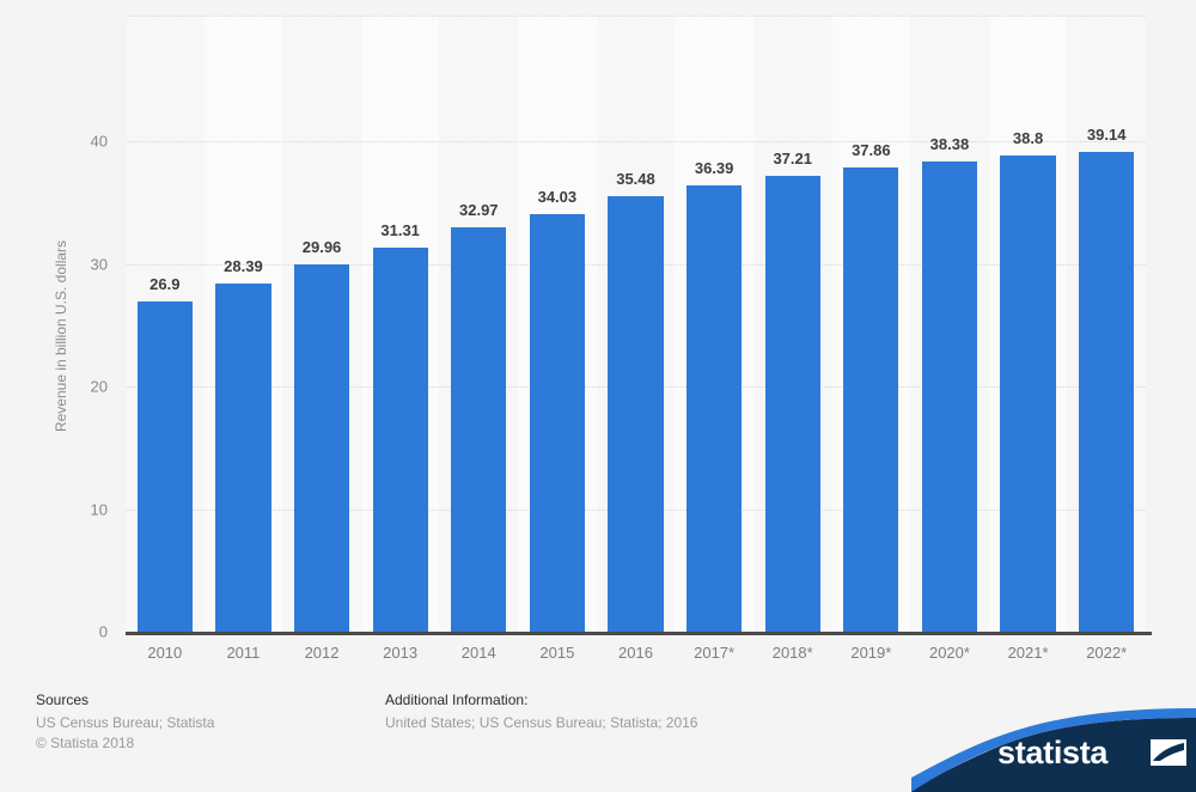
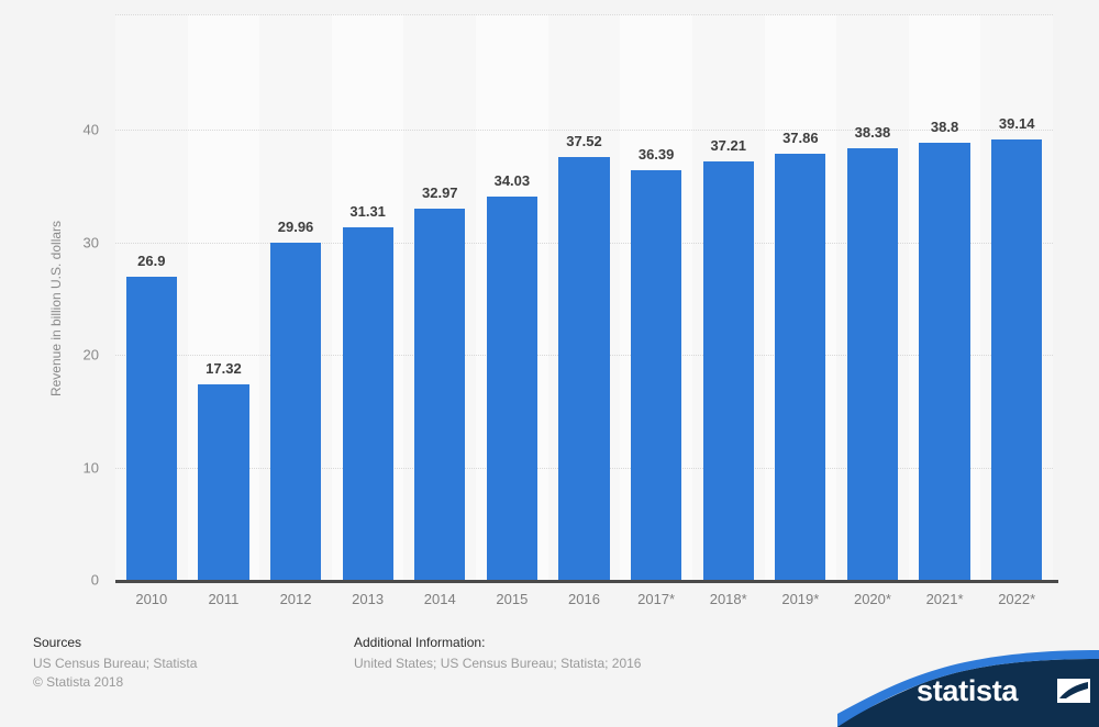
2011: 28.39 -> 17.32
2016: 35.48 -> 37.52
